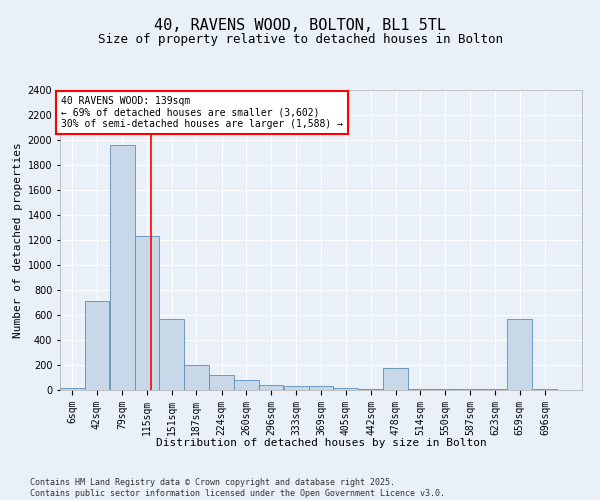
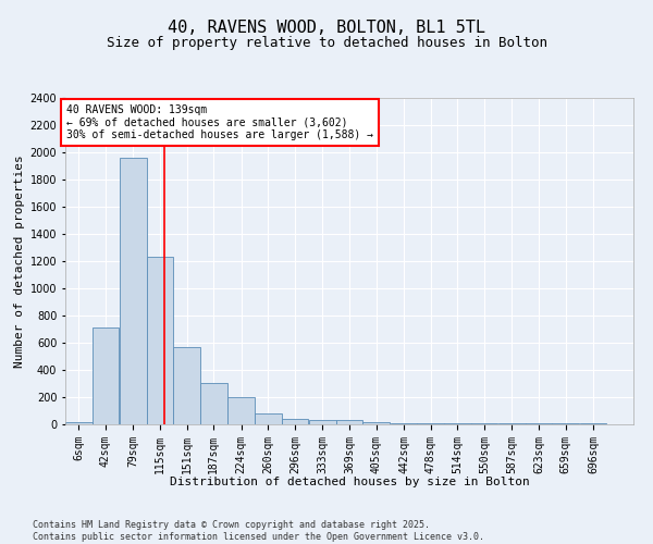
187sqm: 200 -> 300
224sqm: 120 -> 200
478sqm: 180 -> 0
659sqm: 570 -> 0
